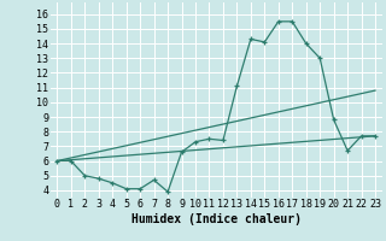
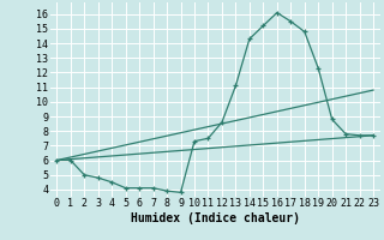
7: 4.7 -> 4.1
9: 6.6 -> 3.8
12: 7.4 -> 8.6
15: 14.1 -> 15.2
16: 15.5 -> 16.1
18: 14.0 -> 14.8
19: 13.0 -> 12.3
21: 6.7 -> 7.8
